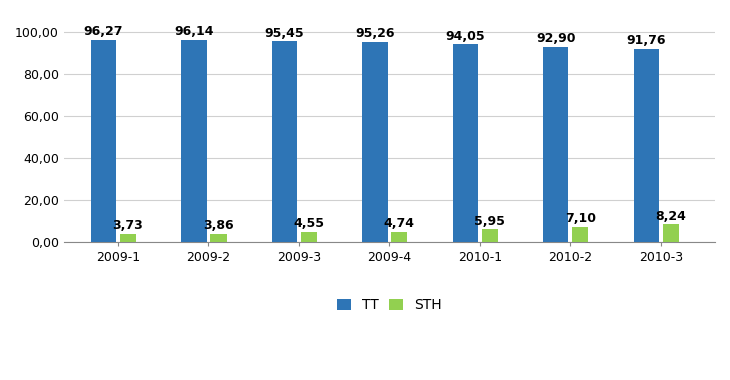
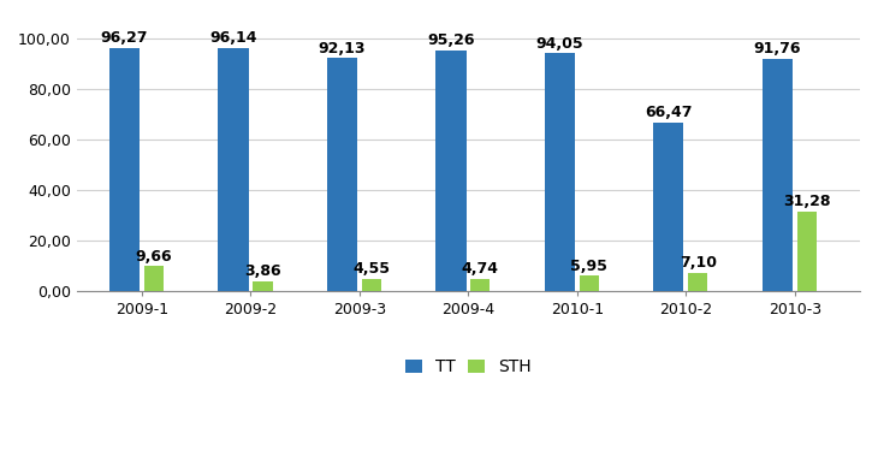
STH/2009-1: 3,73 -> 9,66
TT/2009-3: 95,45 -> 92,13
TT/2010-2: 92,90 -> 66,47
STH/2010-3: 8,24 -> 31,28
